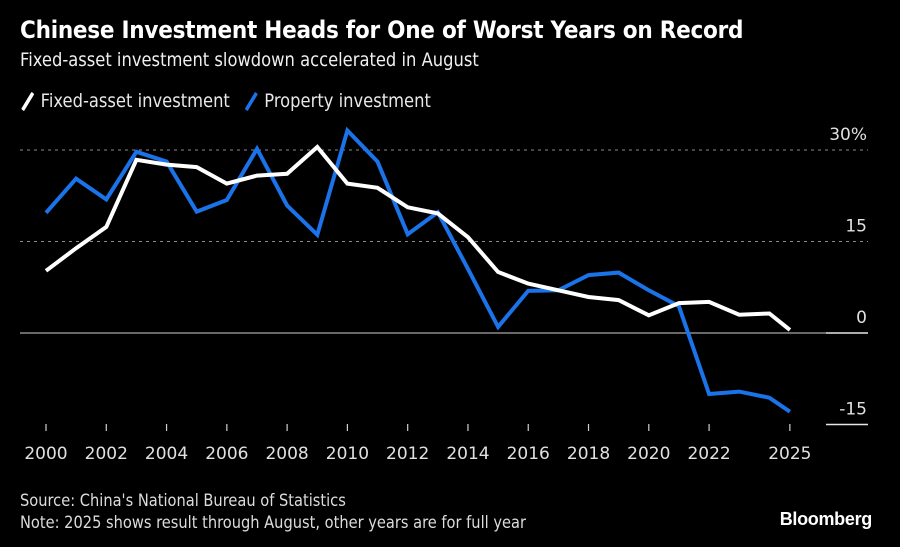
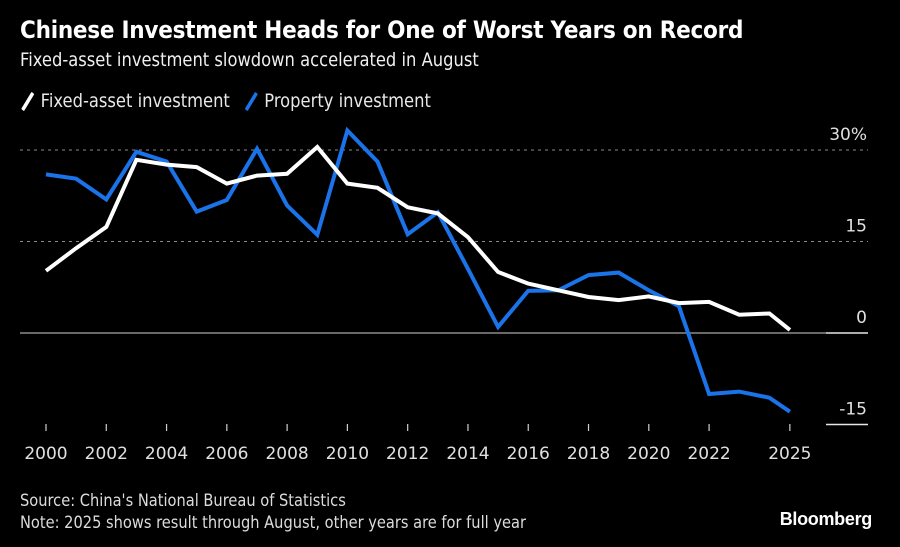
Property investment/2000: 20% -> 26%
Fixed-asset investment/2020: 3% -> 6%
